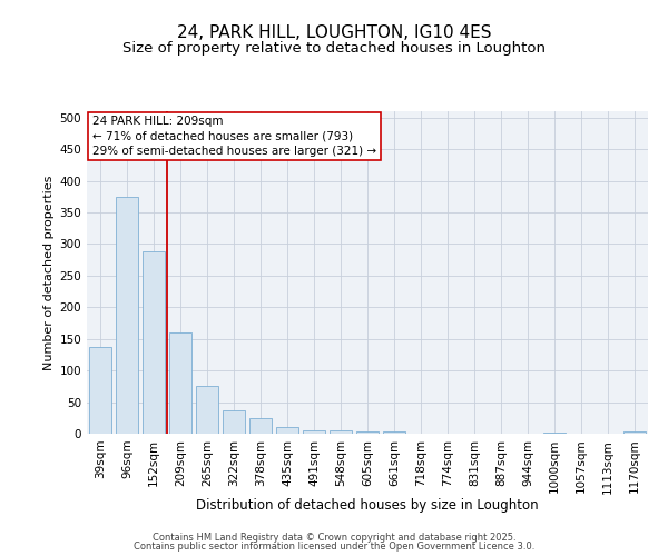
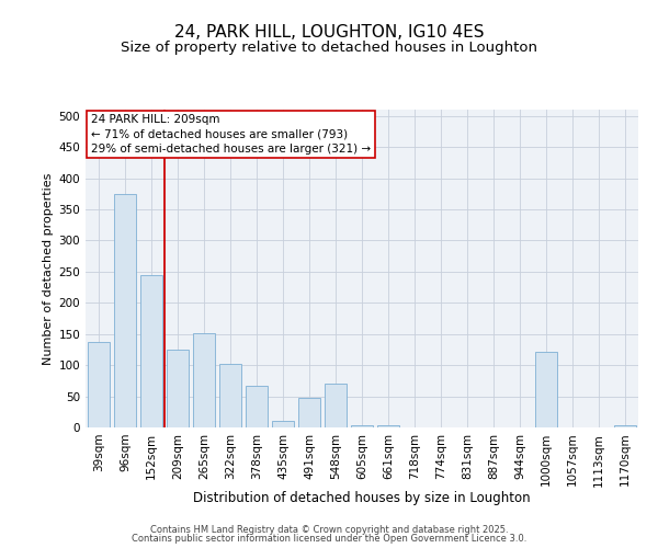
152sqm: 288 -> 244
209sqm: 160 -> 124
265sqm: 75 -> 152
322sqm: 37 -> 102
378sqm: 25 -> 66
491sqm: 6 -> 48
548sqm: 6 -> 70
1000sqm: 2 -> 122
